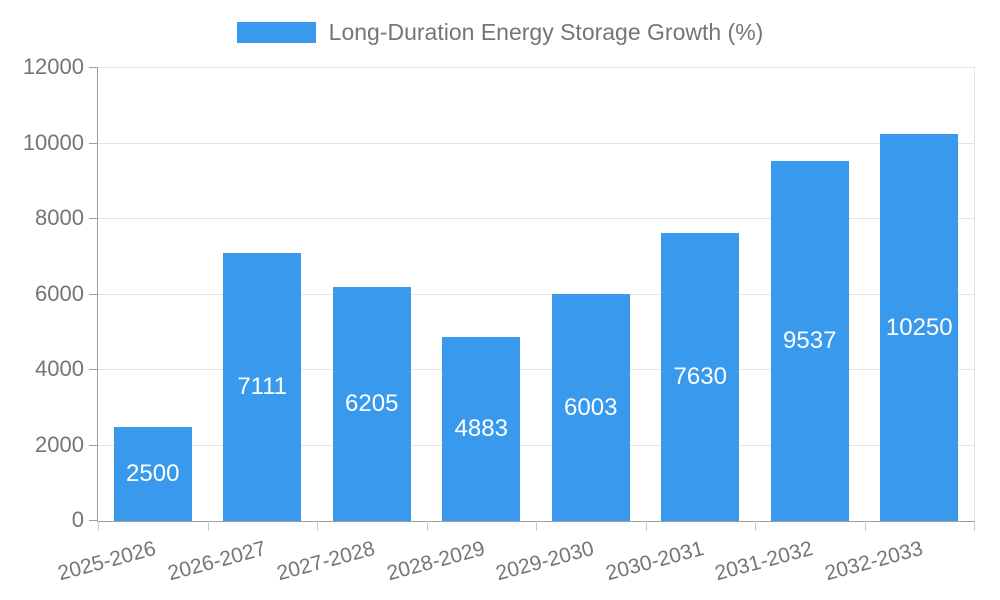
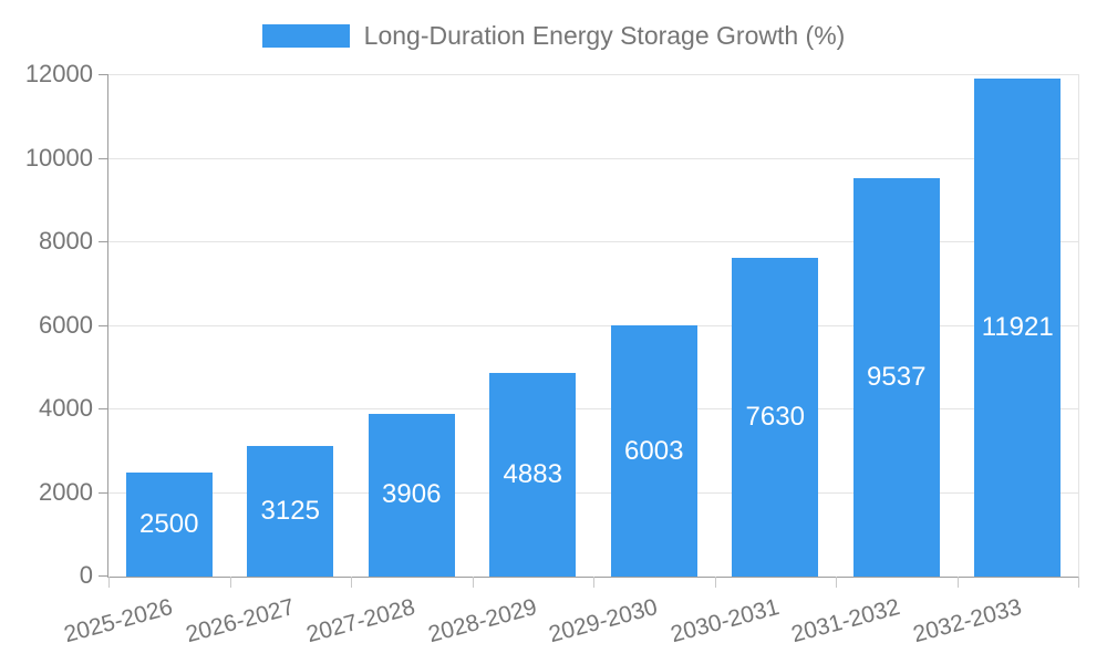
2026-2027: 7111 -> 3125
2027-2028: 6205 -> 3906
2032-2033: 10250 -> 11921
